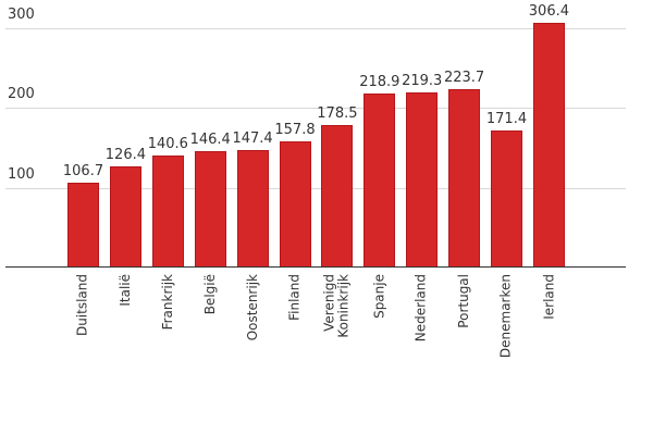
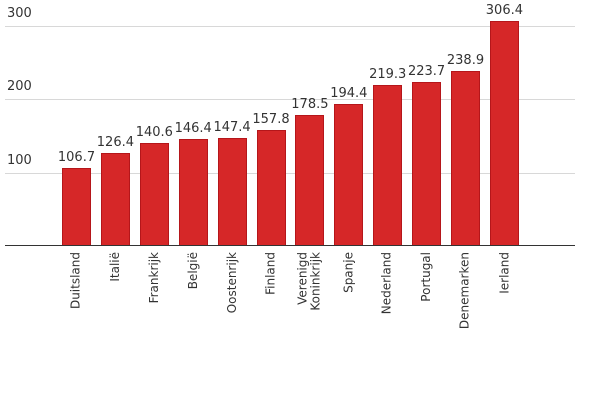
Spanje: 218.9 -> 194.4
Denemarken: 171.4 -> 238.9
